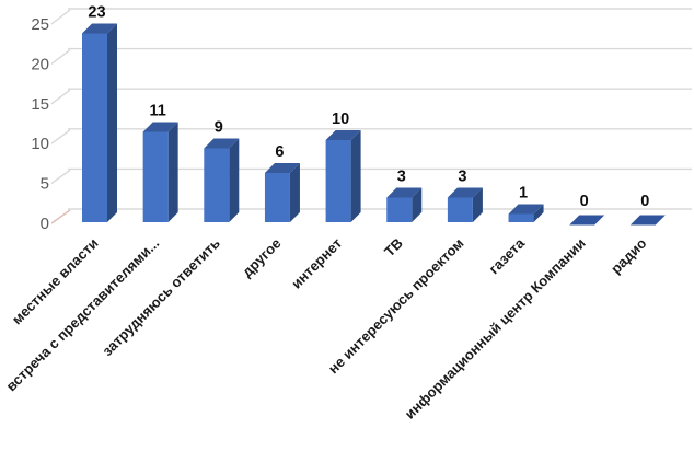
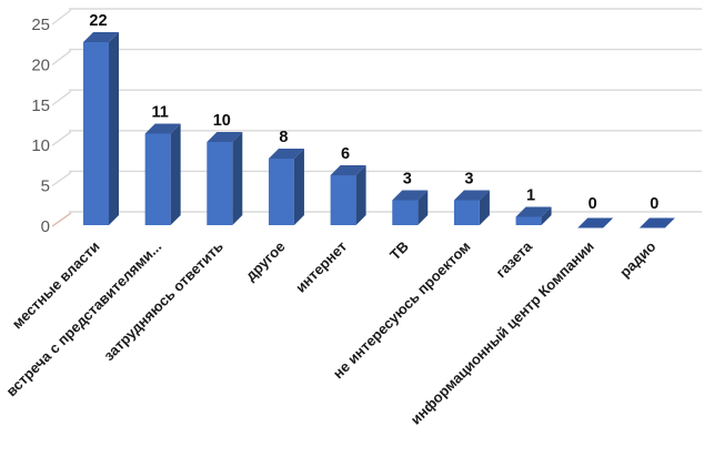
местные власти: 23 -> 22
затрудняюсь ответить: 9 -> 10
другое: 6 -> 8
интернет: 10 -> 6
